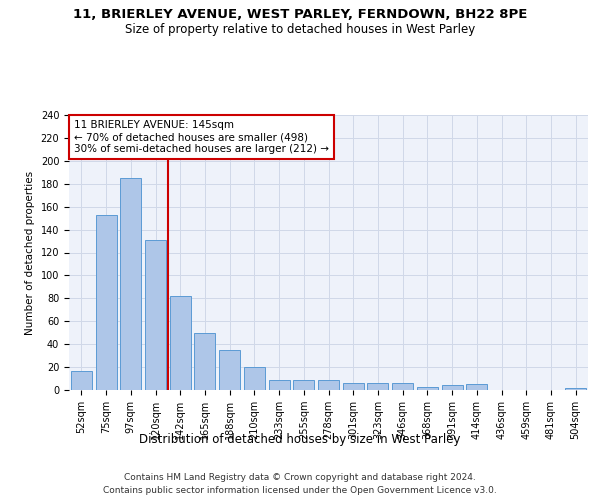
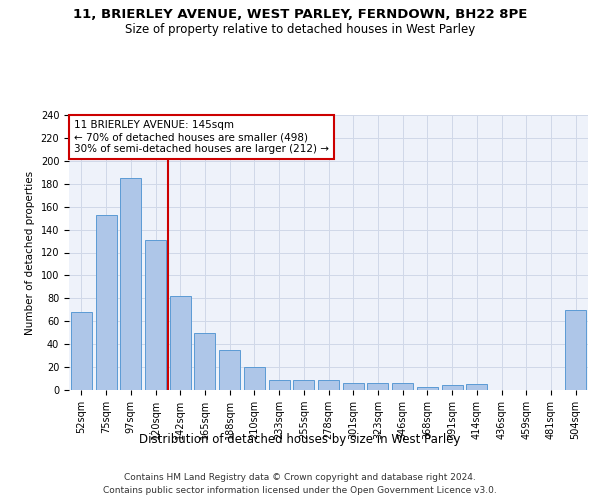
52sqm: 17 -> 68
504sqm: 2 -> 70
